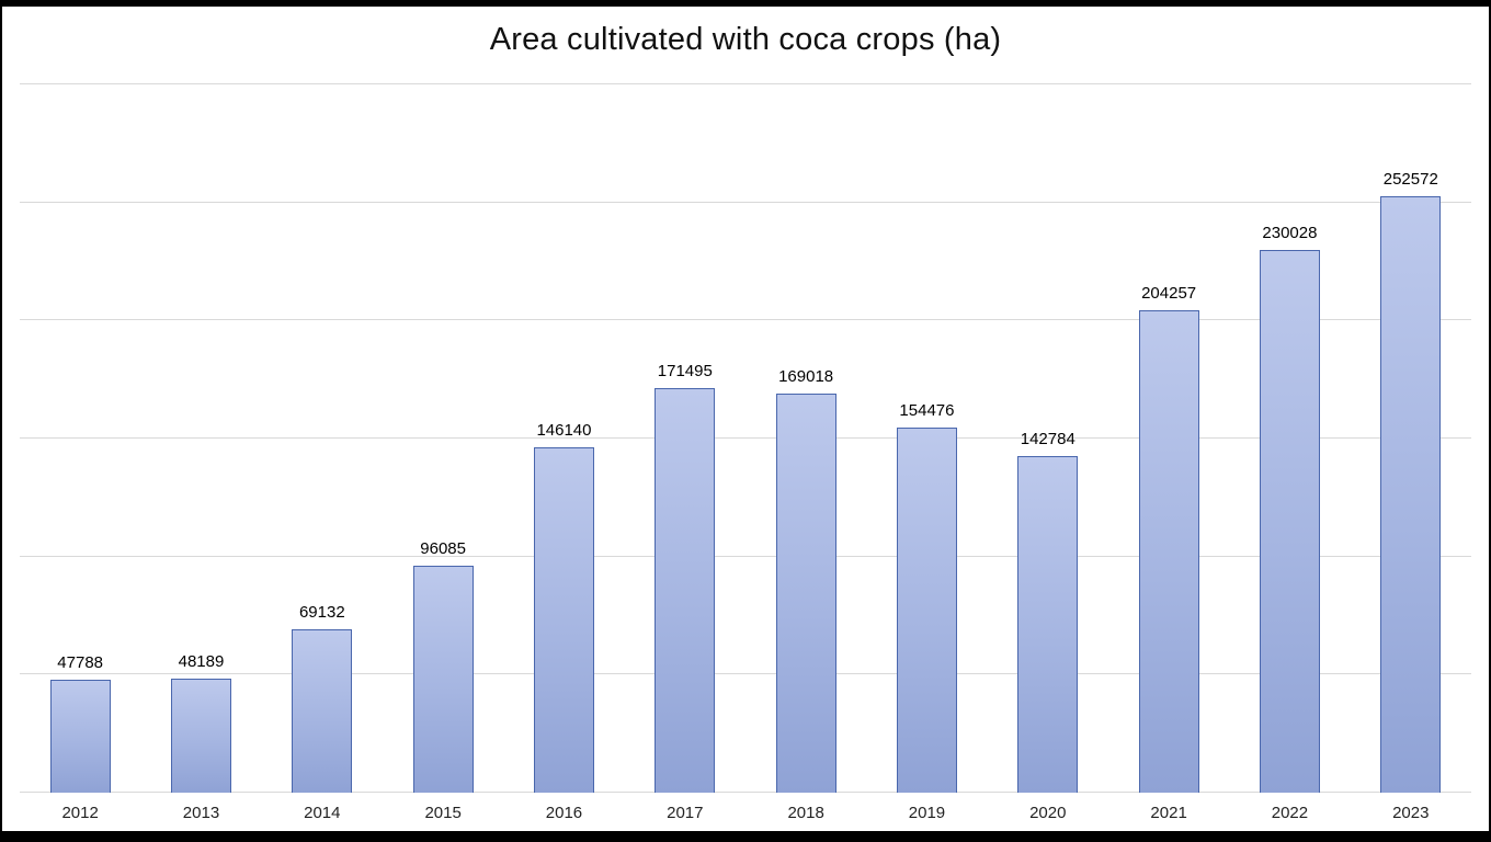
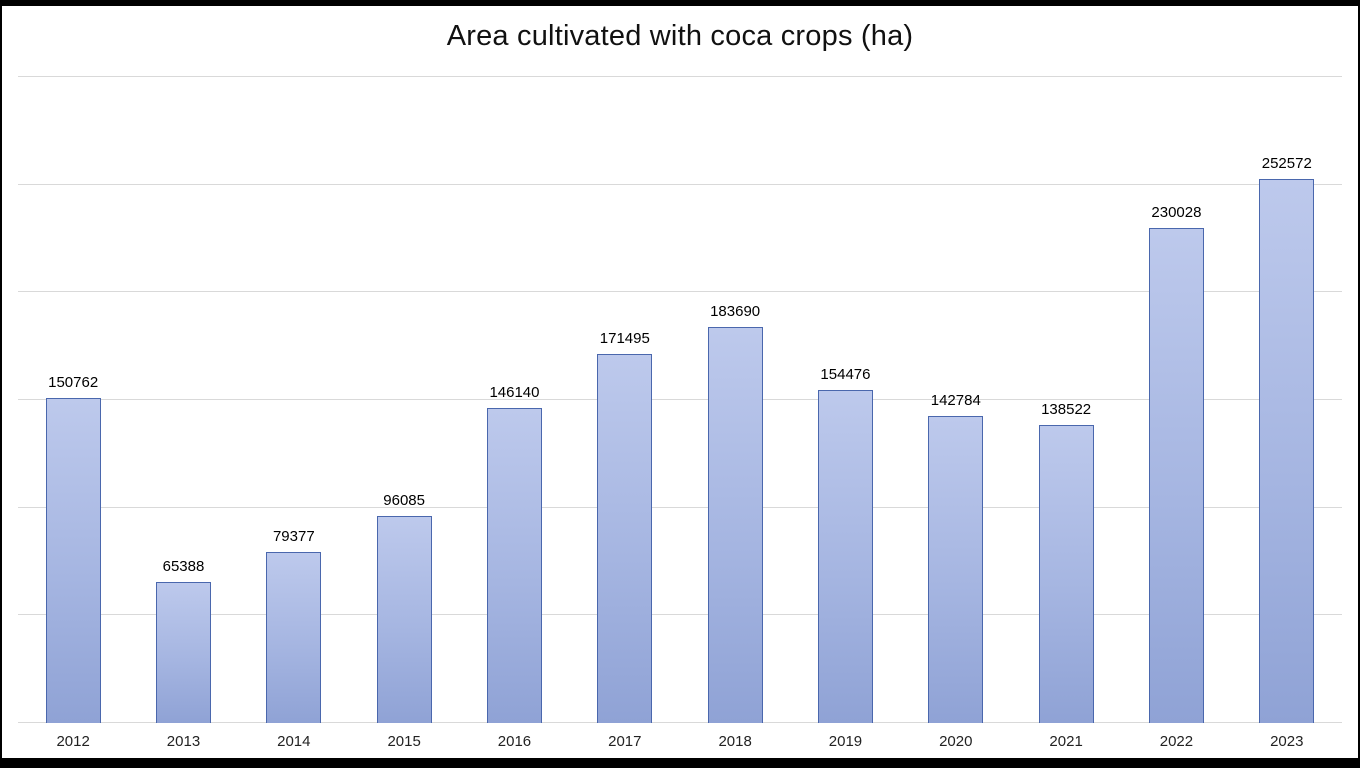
2012: 47788 -> 150762
2013: 48189 -> 65388
2014: 69132 -> 79377
2018: 169018 -> 183690
2021: 204257 -> 138522
